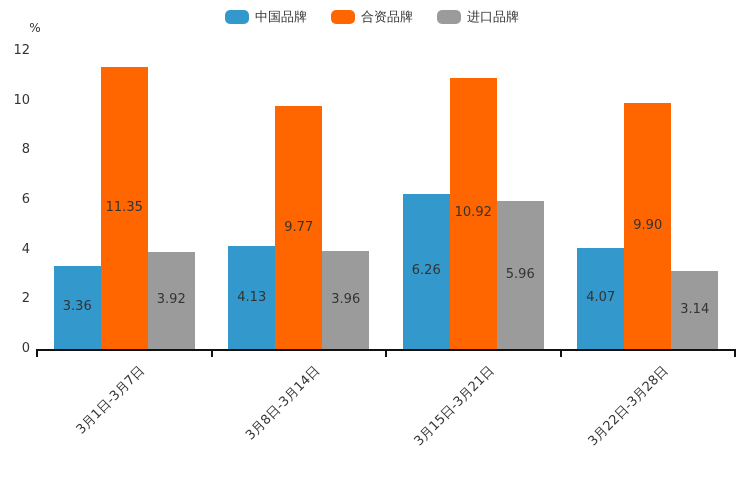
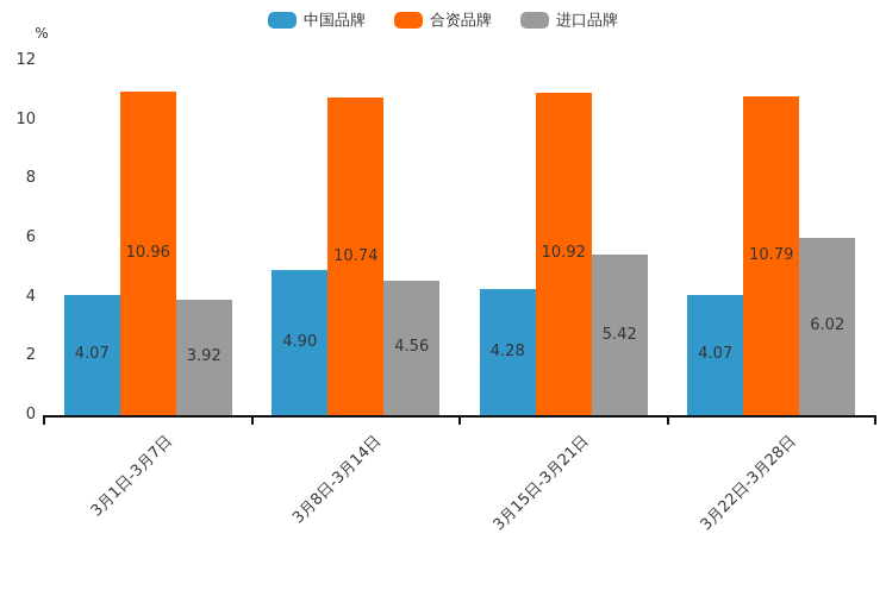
中国品牌/3月1日-3月7日: 3.36 -> 4.07
合资品牌/3月1日-3月7日: 11.35 -> 10.96
中国品牌/3月8日-3月14日: 4.13 -> 4.90
合资品牌/3月8日-3月14日: 9.77 -> 10.74
进口品牌/3月8日-3月14日: 3.96 -> 4.56
中国品牌/3月15日-3月21日: 6.26 -> 4.28
进口品牌/3月15日-3月21日: 5.96 -> 5.42
合资品牌/3月22日-3月28日: 9.90 -> 10.79
进口品牌/3月22日-3月28日: 3.14 -> 6.02
